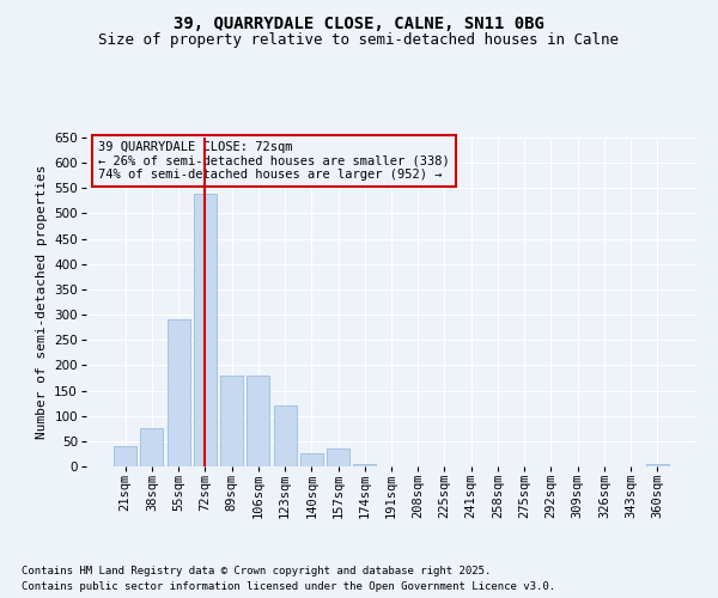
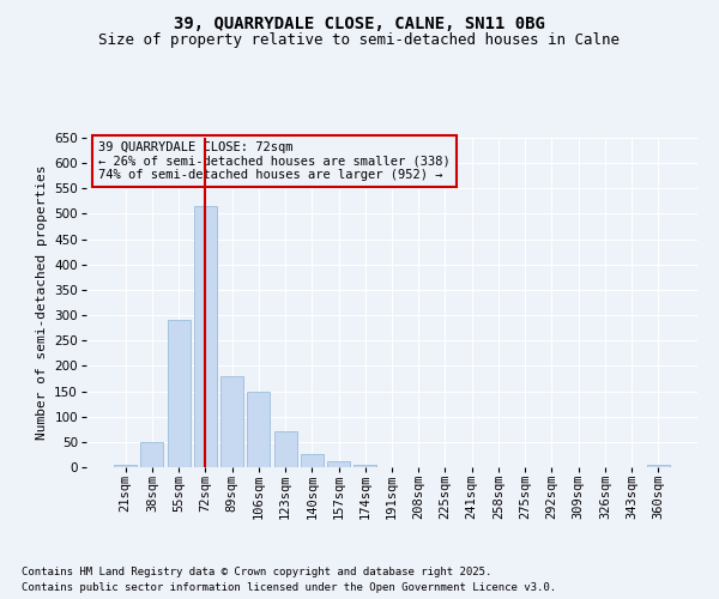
21sqm: 40 -> 5
38sqm: 75 -> 50
72sqm: 540 -> 515
106sqm: 180 -> 150
123sqm: 120 -> 70
157sqm: 35 -> 12
